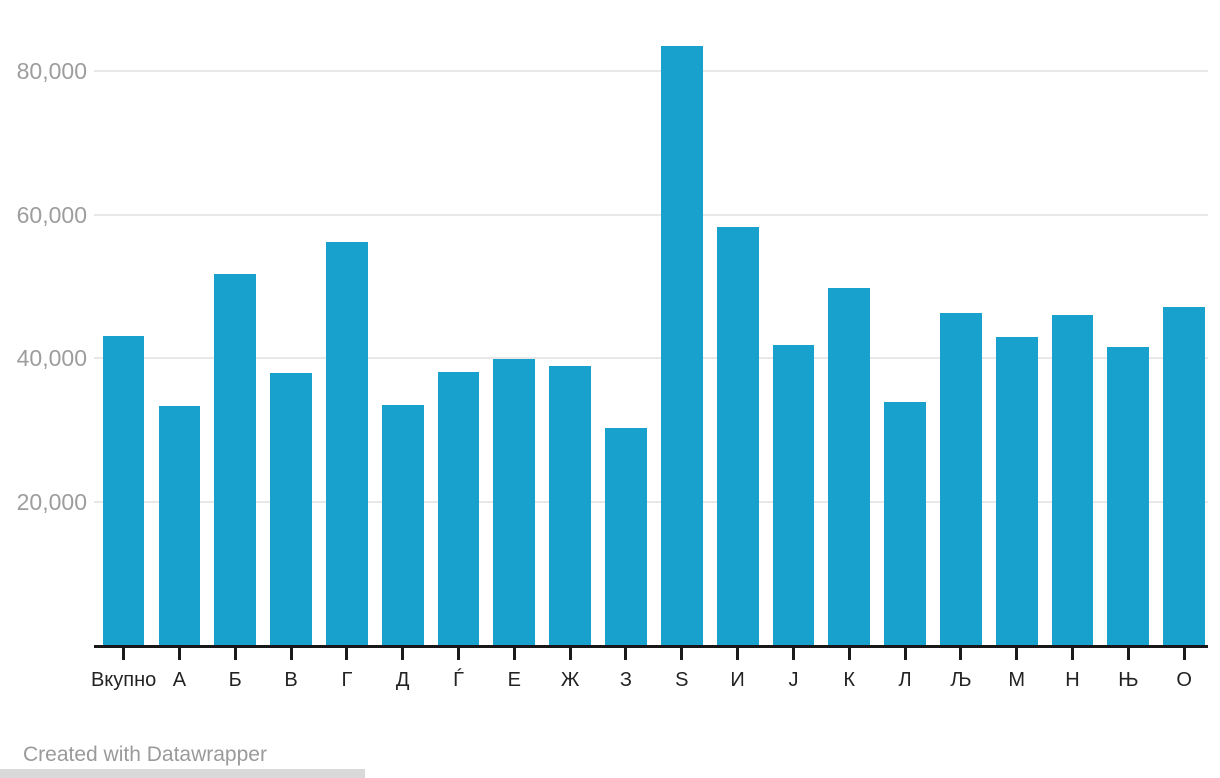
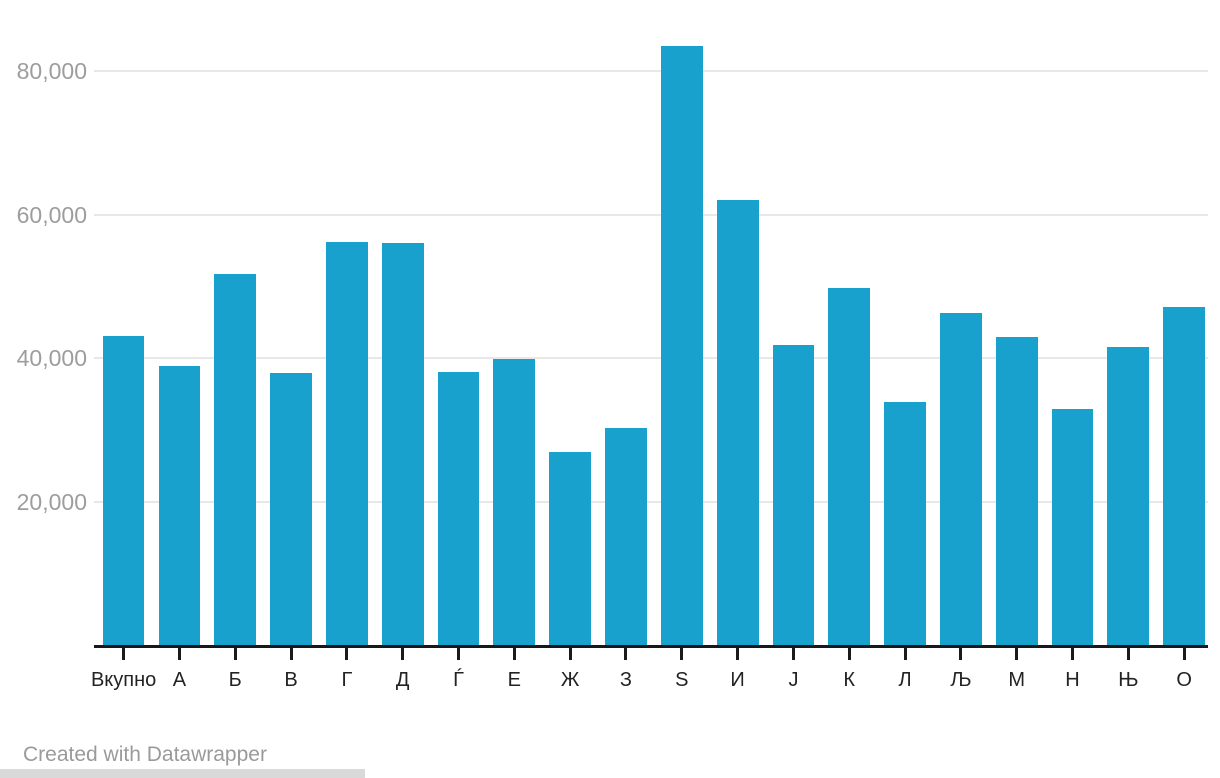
А: 33000 -> 39000
Д: 34000 -> 56000
Ж: 39000 -> 27000
И: 58000 -> 62000
Н: 46000 -> 33000
